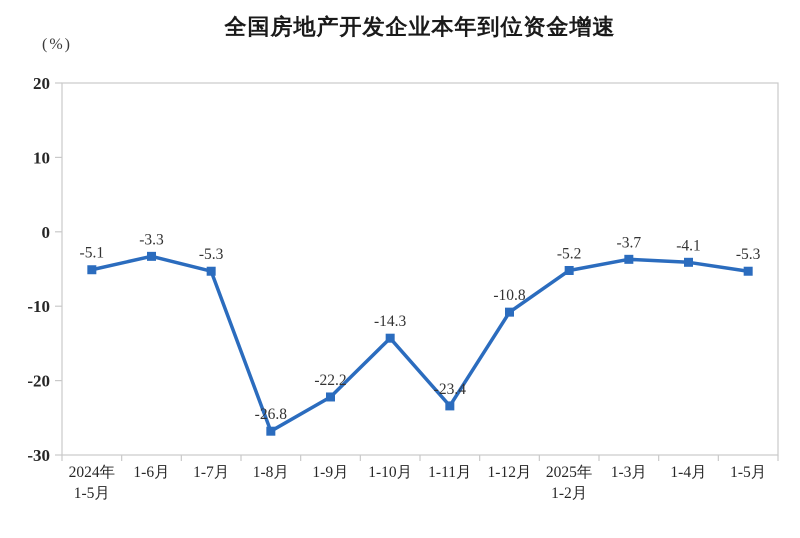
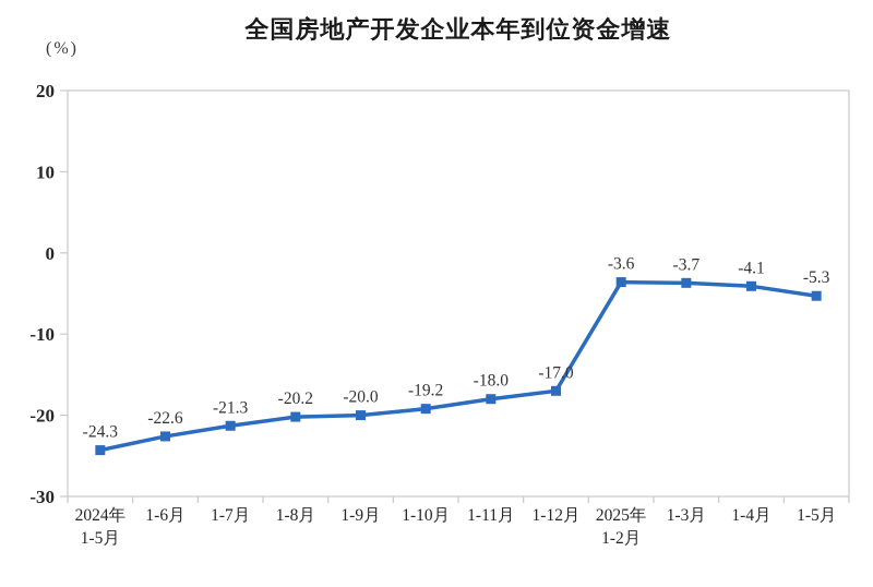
2024年 1-5月: -5.1 -> -24.3
1-6月: -3.3 -> -22.6
1-7月: -5.3 -> -21.3
1-8月: -26.8 -> -20.2
1-9月: -22.2 -> -20.0
1-10月: -14.3 -> -19.2
1-11月: -23.4 -> -18.0
1-12月: -10.8 -> -17.0
2025年 1-2月: -5.2 -> -3.6
